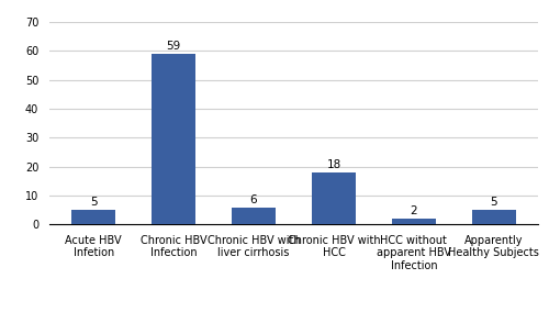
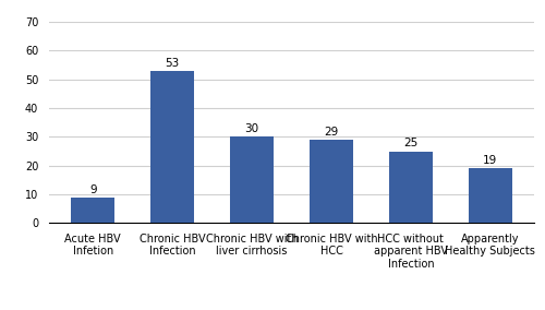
Acute HBV Infetion: 5 -> 9
Chronic HBV Infection: 59 -> 53
Chronic HBV with liver cirrhosis: 6 -> 30
Chronic HBV with HCC: 18 -> 29
HCC without apparent HBV Infection: 2 -> 25
Apparently Healthy Subjects: 5 -> 19
